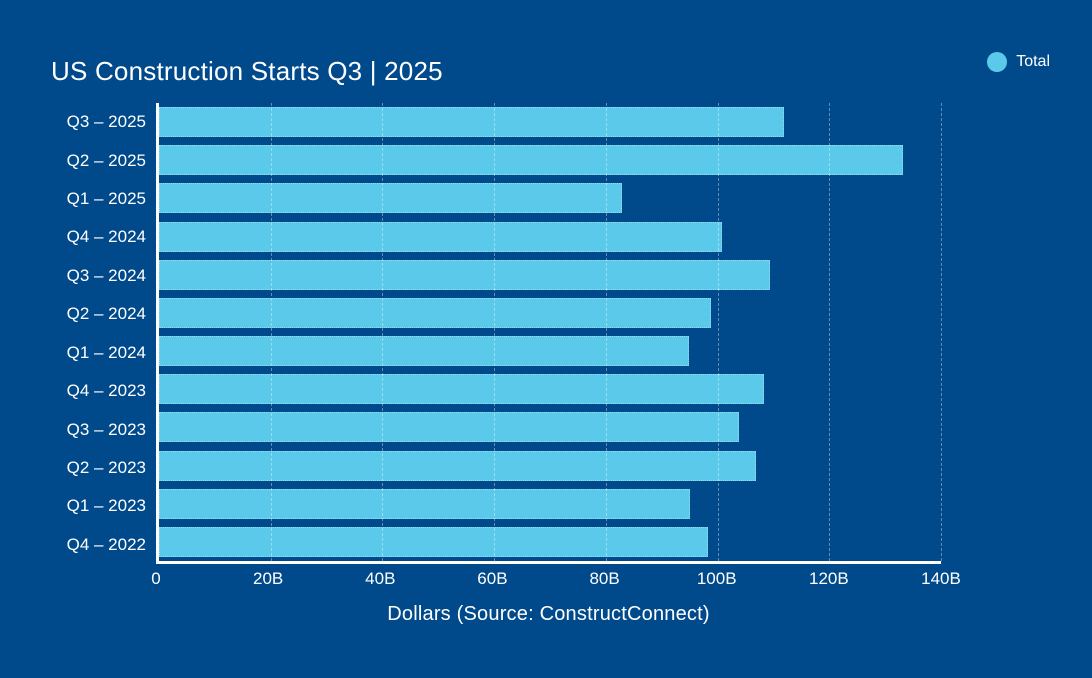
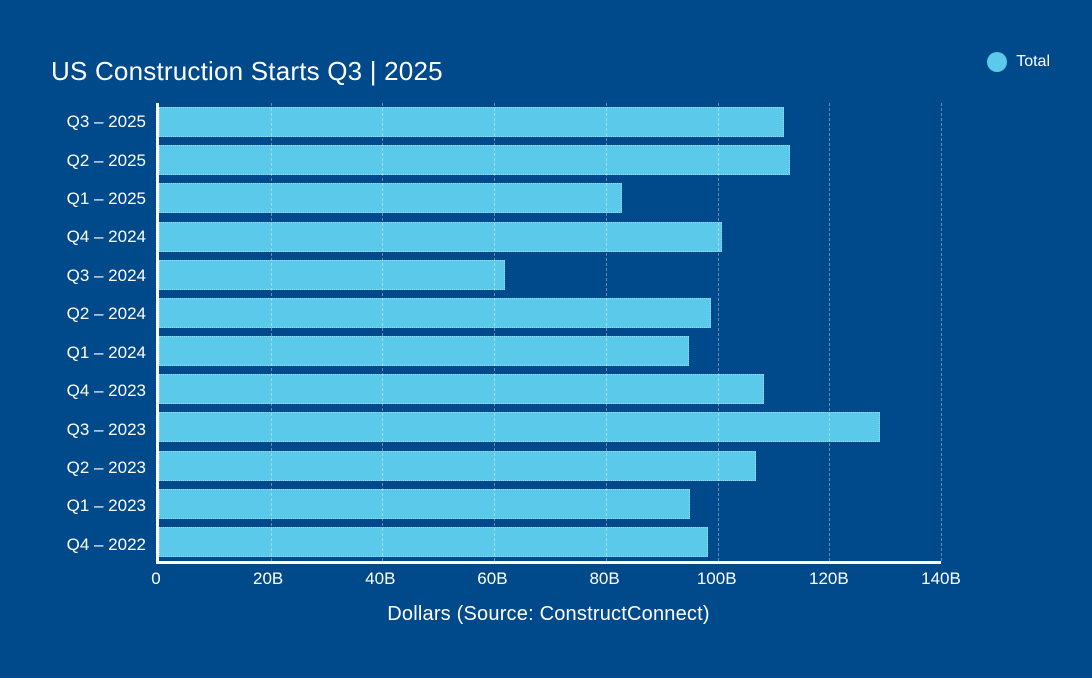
Q2 – 2025: 133B -> 113B
Q3 – 2024: 109B -> 62B
Q3 – 2023: 104B -> 129B
